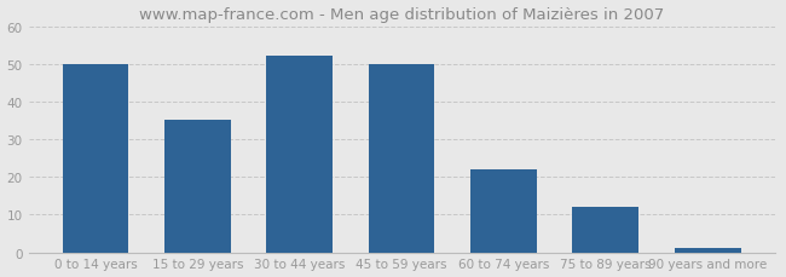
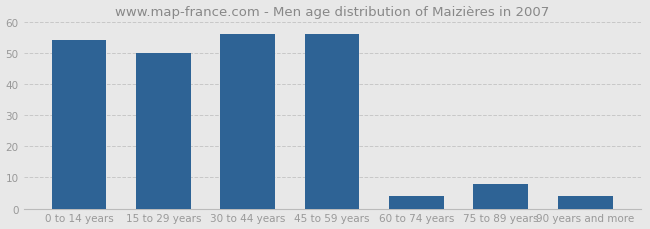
0 to 14 years: 50 -> 54
15 to 29 years: 35 -> 50
30 to 44 years: 52 -> 56
45 to 59 years: 50 -> 56
60 to 74 years: 22 -> 4
75 to 89 years: 12 -> 8
90 years and more: 1 -> 4
